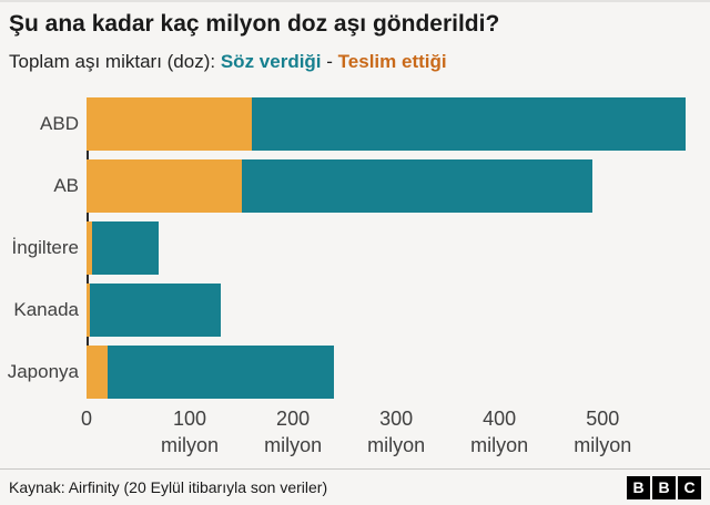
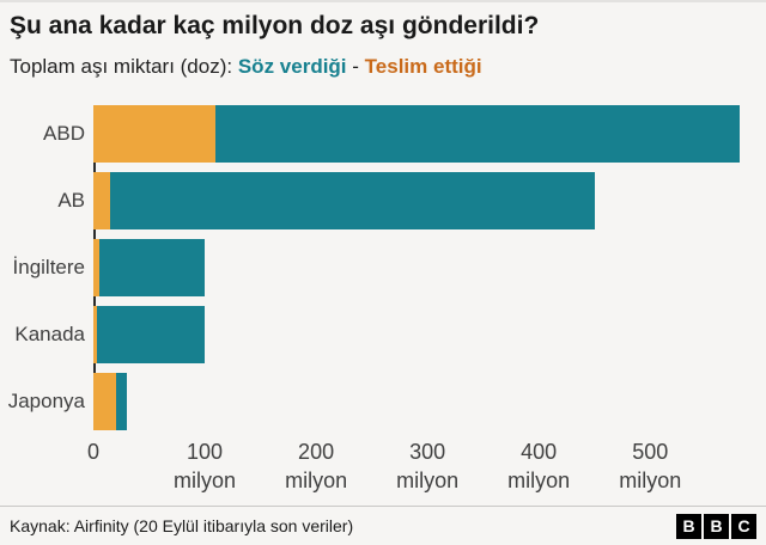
Teslim ettiği/ABD: 160 -> 110
Söz verdiği/AB: 490 -> 450
Teslim ettiği/AB: 150 -> 20
Söz verdiği/İngiltere: 70 -> 100
Söz verdiği/Kanada: 130 -> 100
Söz verdiği/Japonya: 240 -> 30
